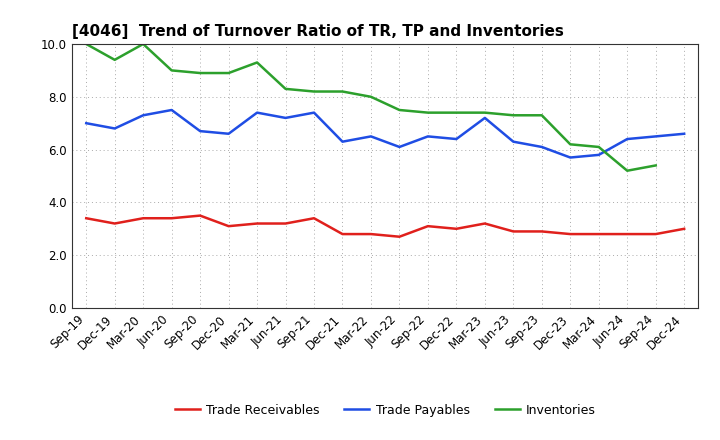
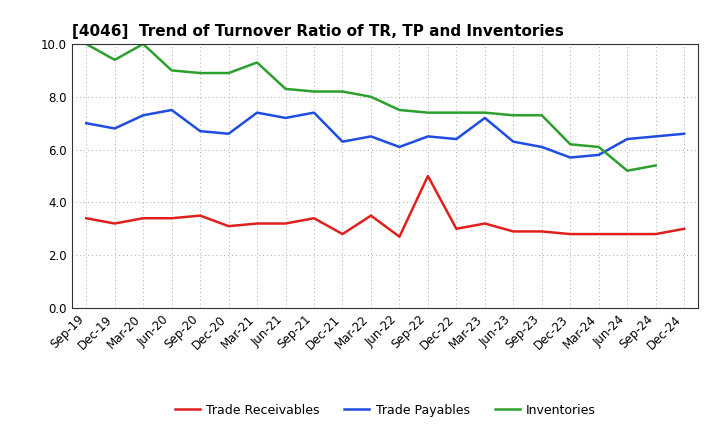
Trade Receivables/Mar-22: 2.8 -> 3.5
Trade Receivables/Sep-22: 3.1 -> 5.0
